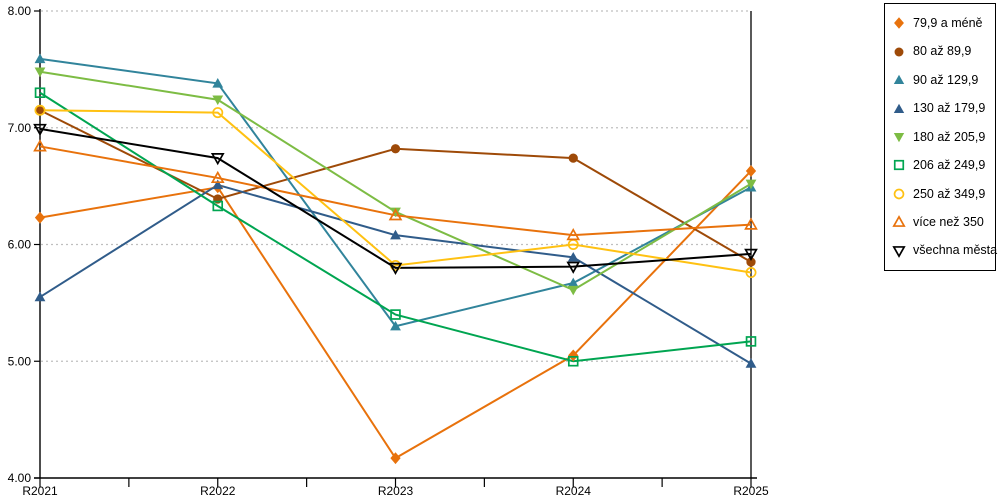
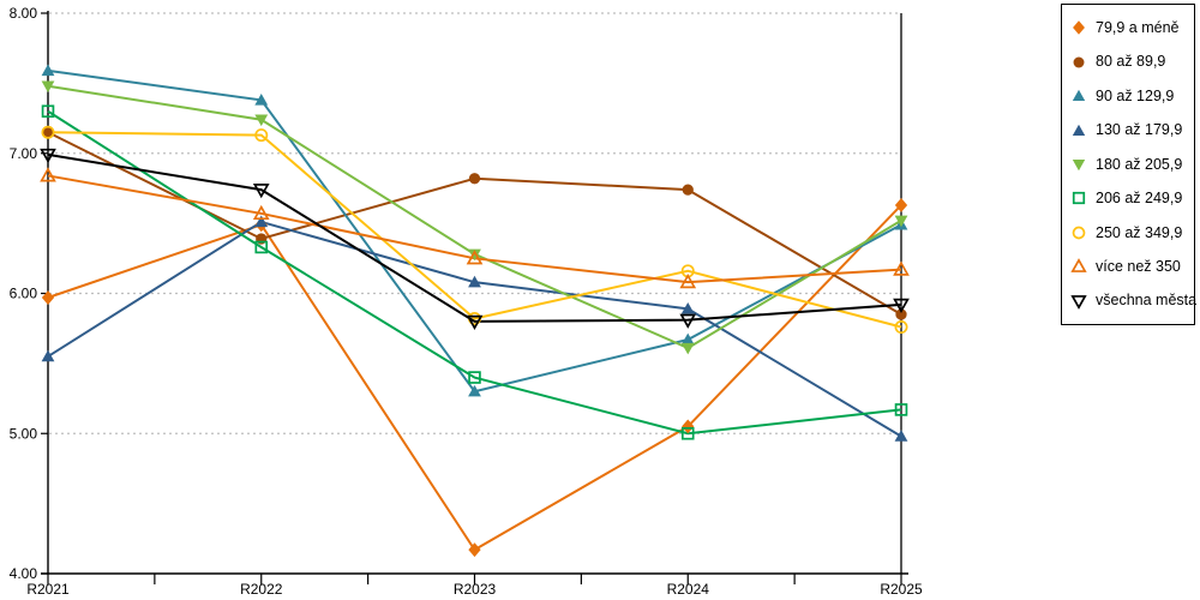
79,9 a méně/R2021: 6.23 -> 5.97
250 až 349,9/R2024: 6.00 -> 6.16
